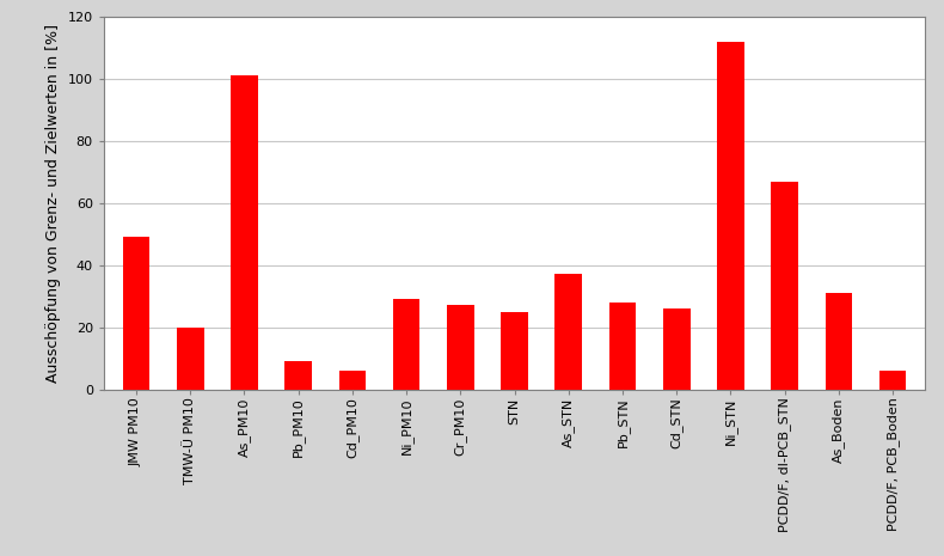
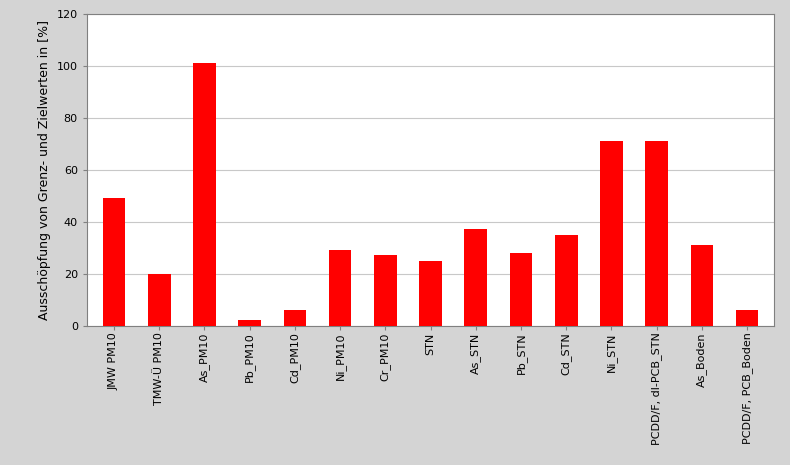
Pb_PM10: 9 -> 2
Cd_STN: 26 -> 35
Ni_STN: 112 -> 71
PCDD/F, dl-PCB_STN: 67 -> 71
